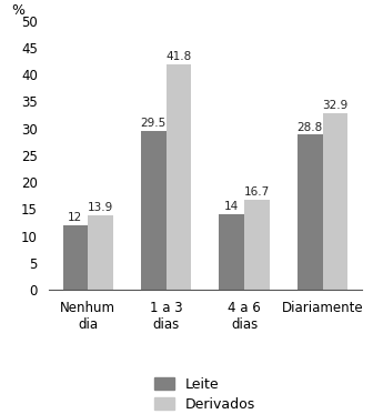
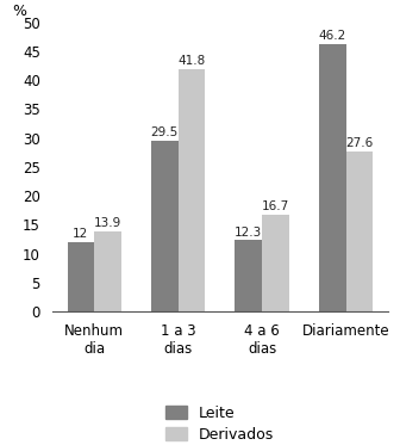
Leite/4 a 6 dias: 14 -> 12.3
Leite/Diariamente: 28.8 -> 46.2
Derivados/Diariamente: 32.9 -> 27.6
